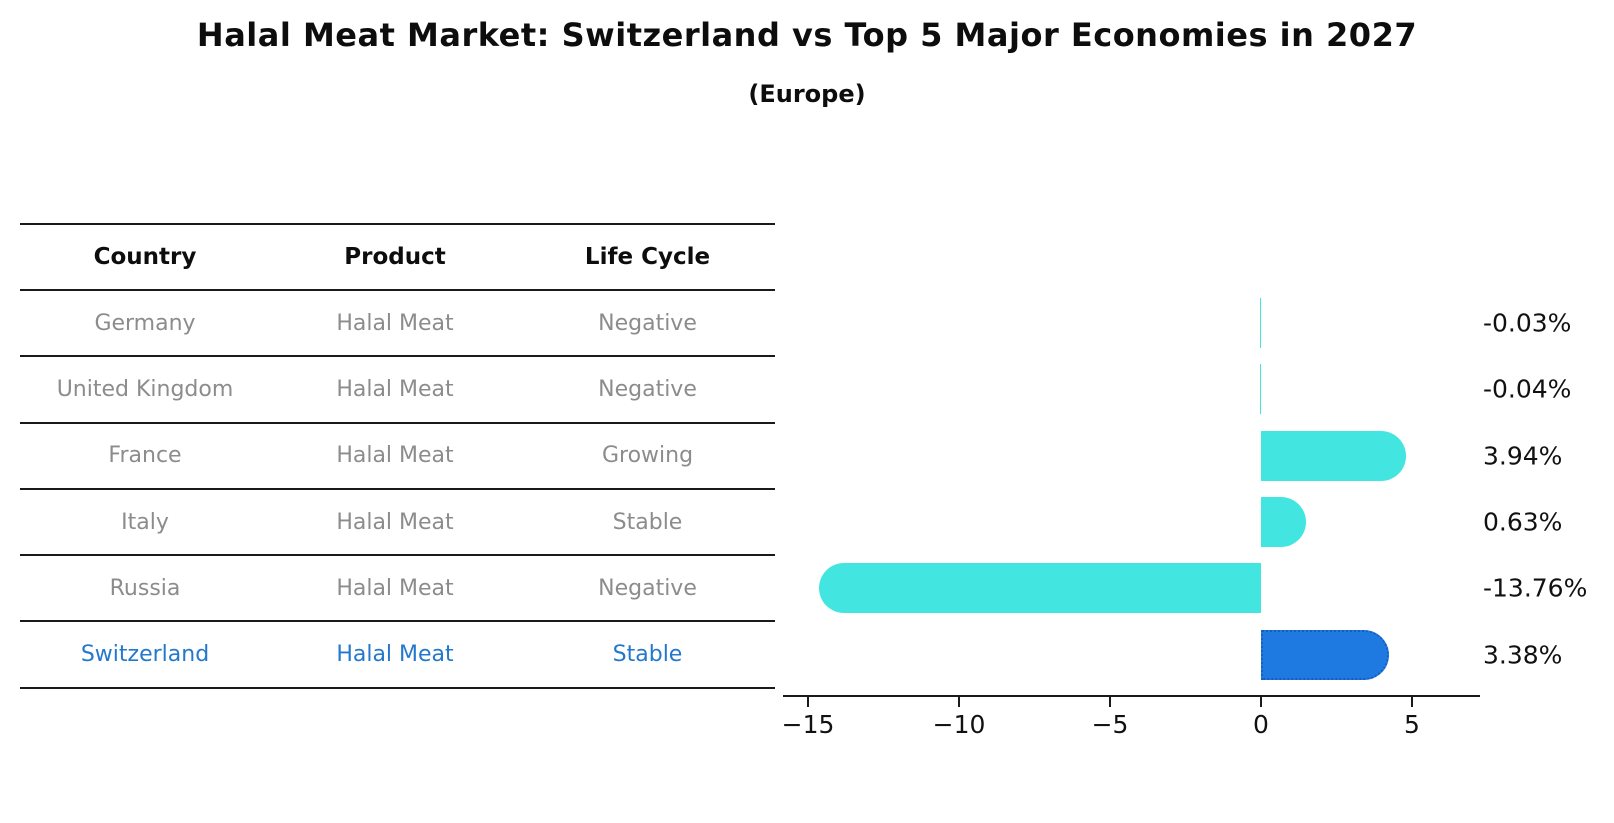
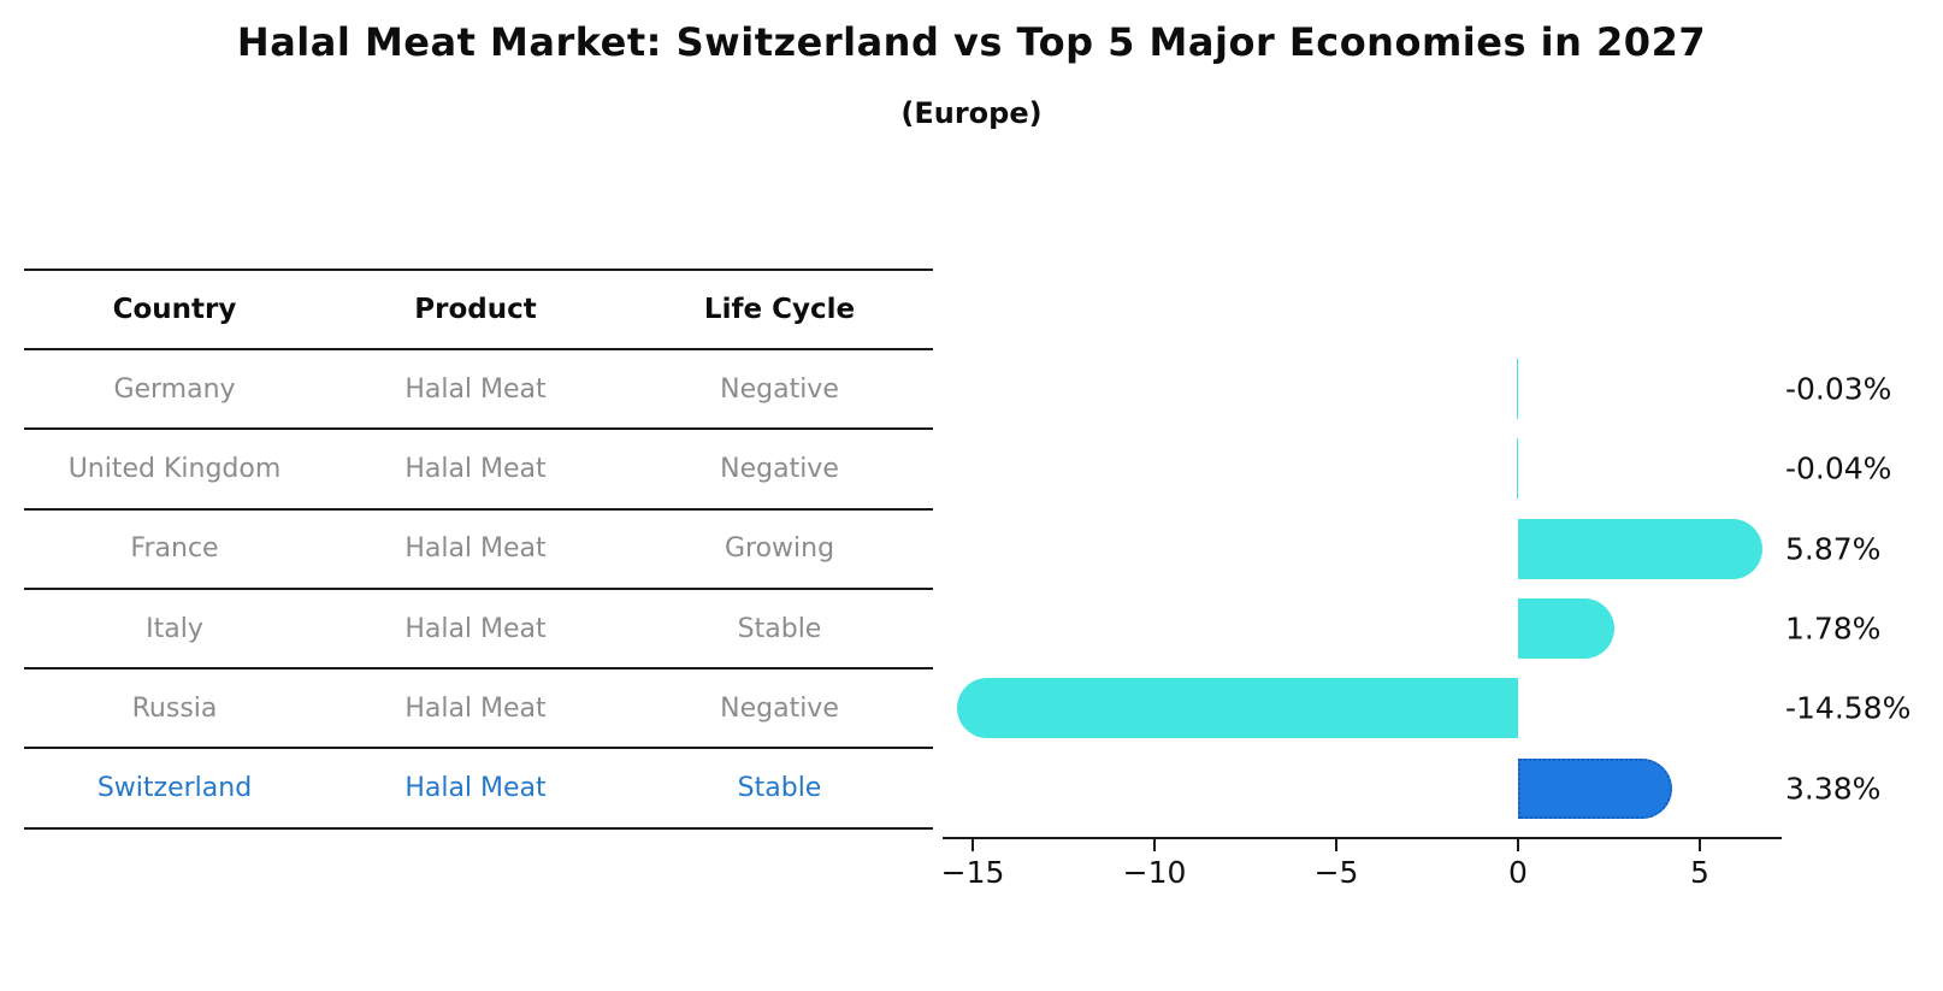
France: 3.94% -> 5.87%
Italy: 0.63% -> 1.78%
Russia: -13.76% -> -14.58%
